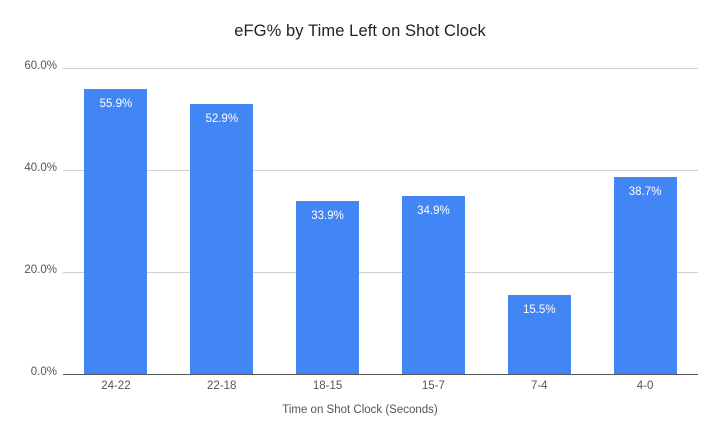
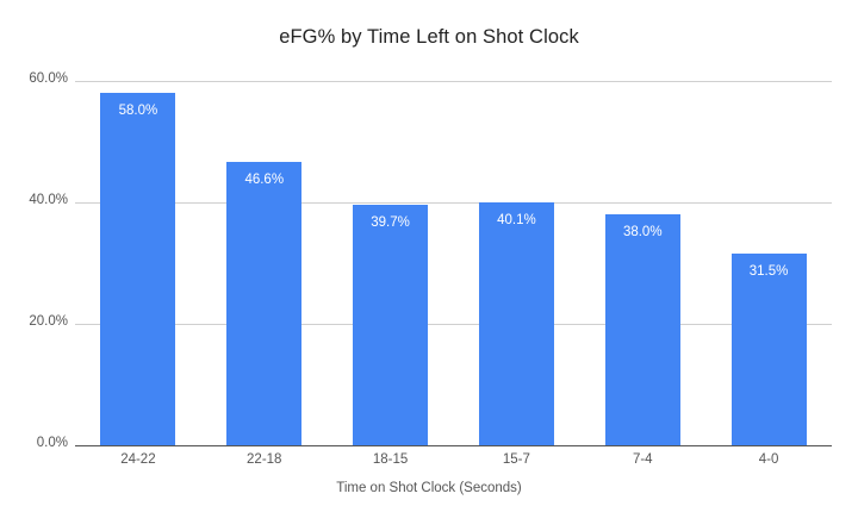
24-22: 55.9% -> 58.0%
22-18: 52.9% -> 46.6%
18-15: 33.9% -> 39.7%
15-7: 34.9% -> 40.1%
7-4: 15.5% -> 38.0%
4-0: 38.7% -> 31.5%
